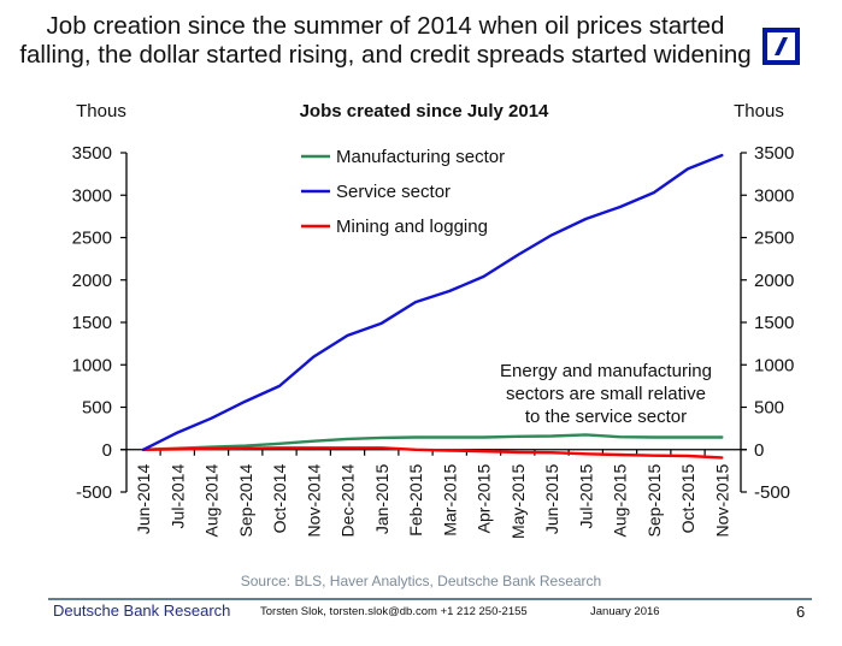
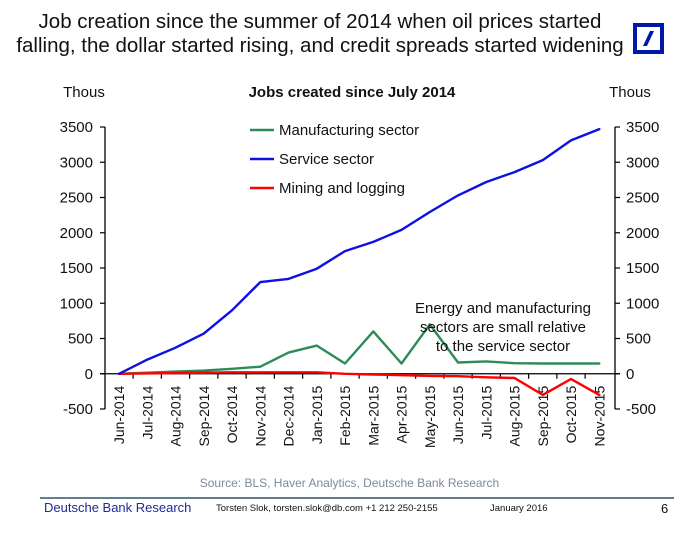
Service sector/Oct-2014: 800 -> 900
Service sector/Nov-2014: 1100 -> 1300
Manufacturing sector/Dec-2014: 100 -> 300
Manufacturing sector/Jan-2015: 100 -> 400
Manufacturing sector/Mar-2015: 100 -> 600
Manufacturing sector/May-2015: 200 -> 700
Mining and logging/Sep-2015: -100 -> -300
Mining and logging/Nov-2015: -100 -> -300
